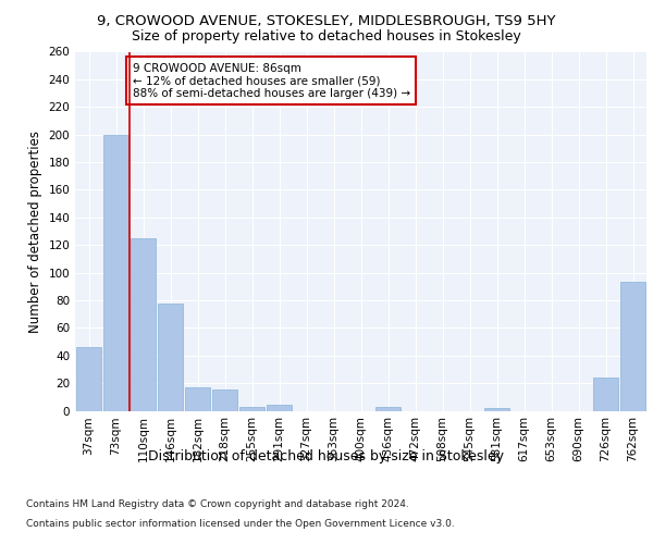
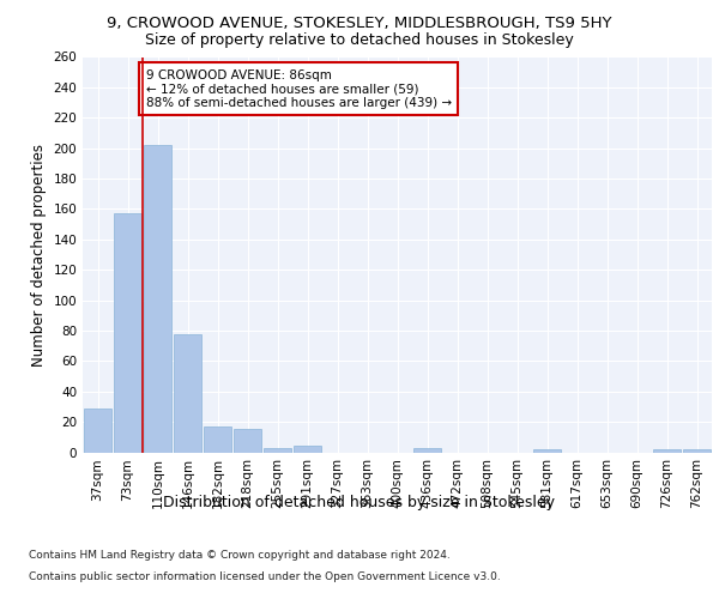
37sqm: 46 -> 29
73sqm: 200 -> 157
110sqm: 125 -> 202
726sqm: 24 -> 2
762sqm: 93 -> 2
